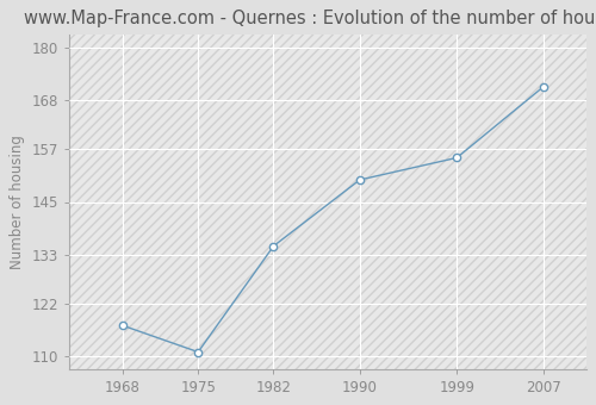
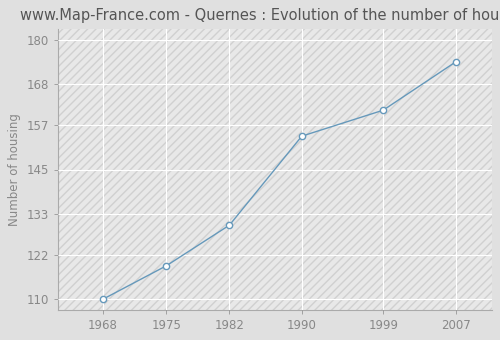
1968: 117 -> 110
1975: 111 -> 119
1982: 135 -> 130
1990: 150 -> 154
1999: 155 -> 161
2007: 171 -> 174
